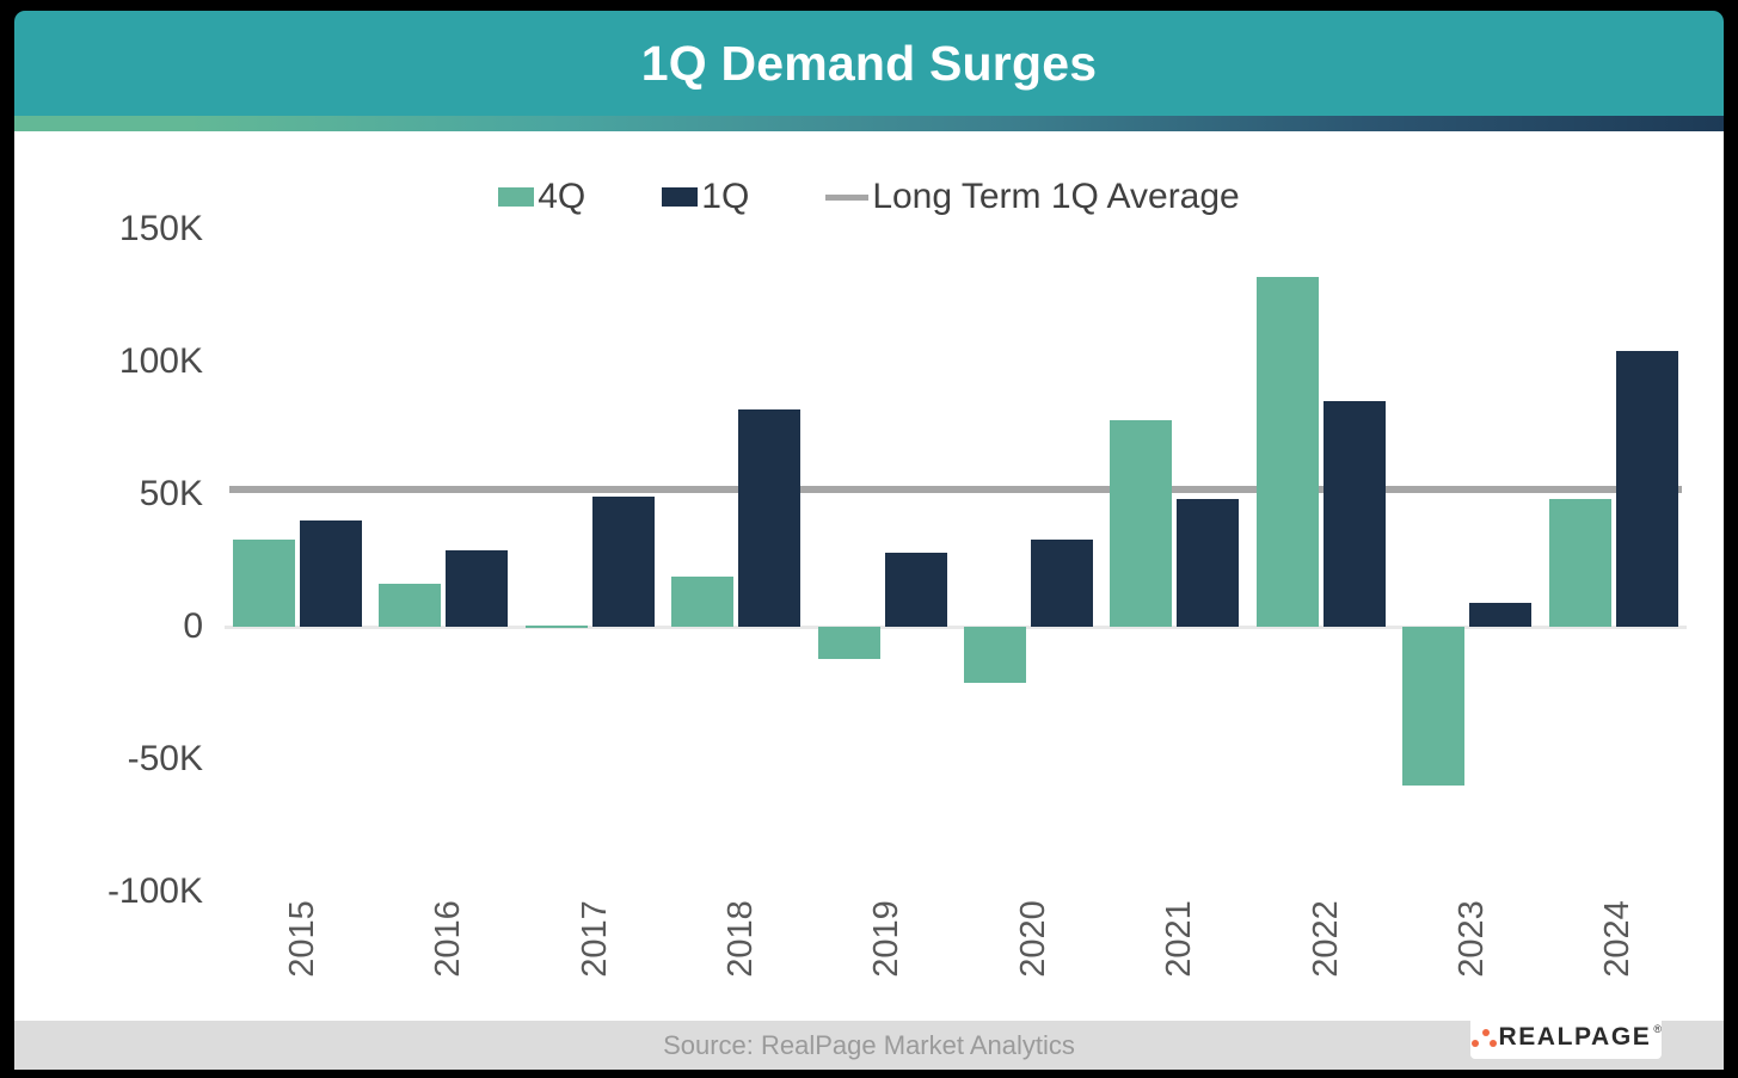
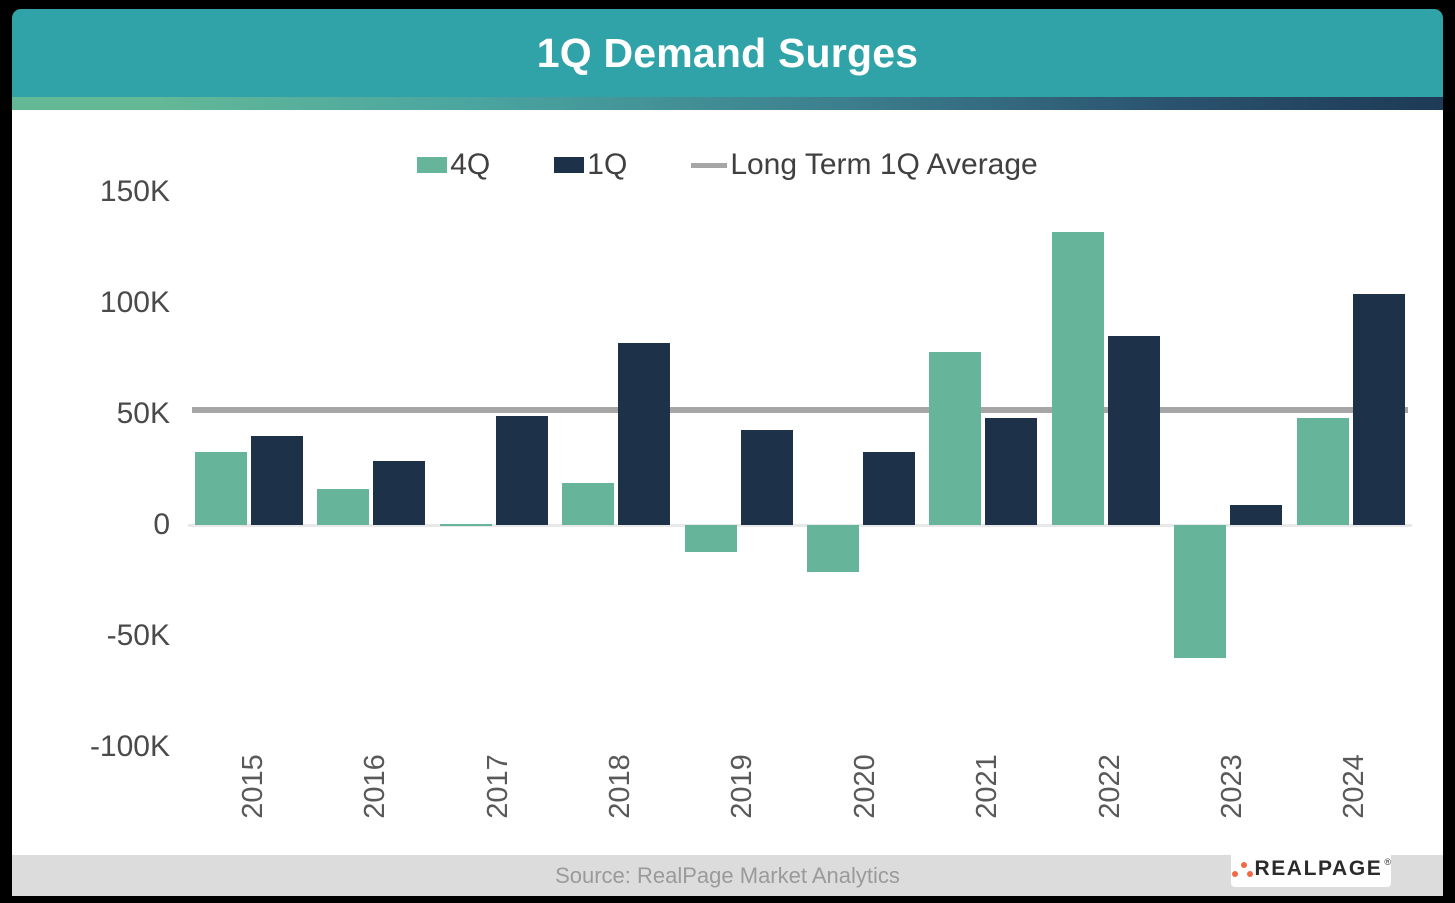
1Q/2019: 28K -> 43K
